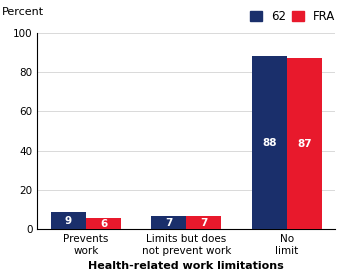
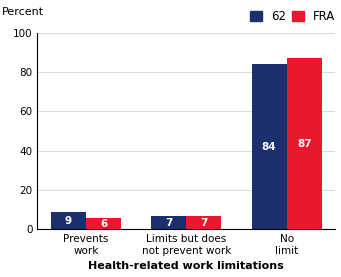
62/No limit: 88 -> 84
